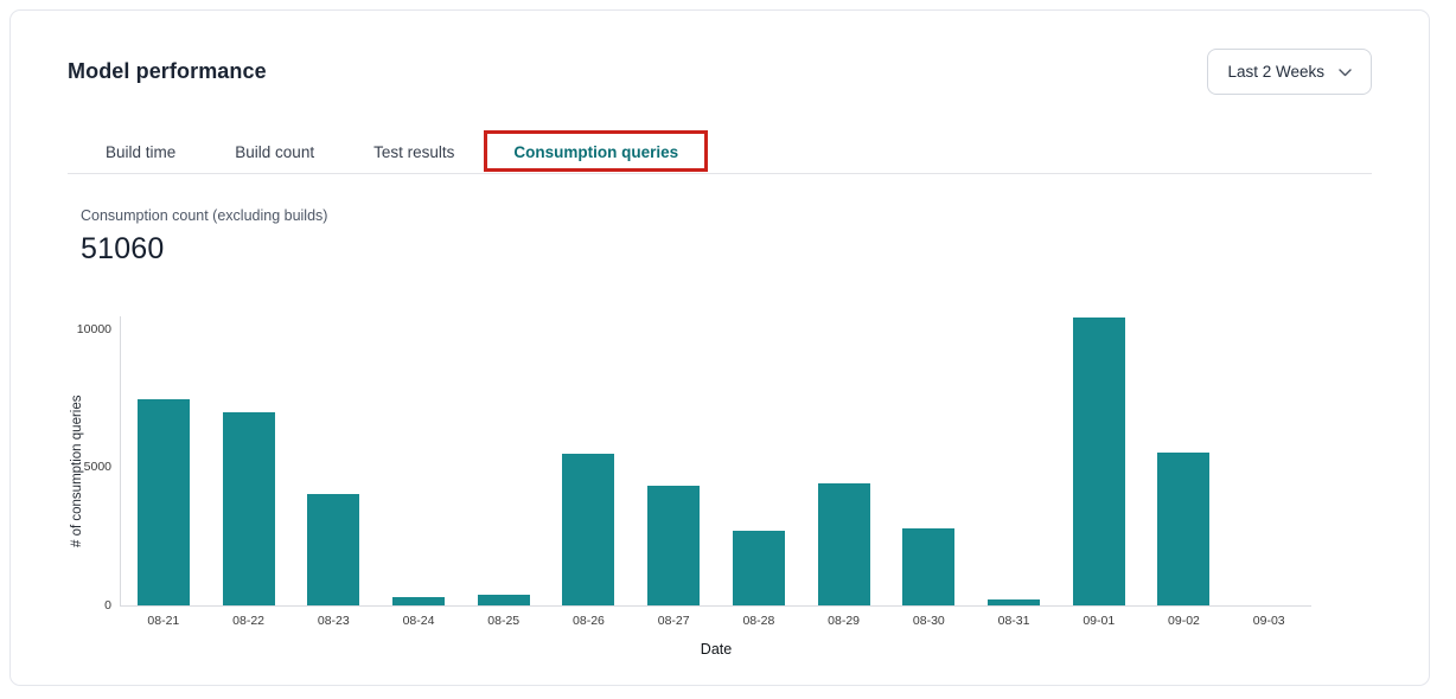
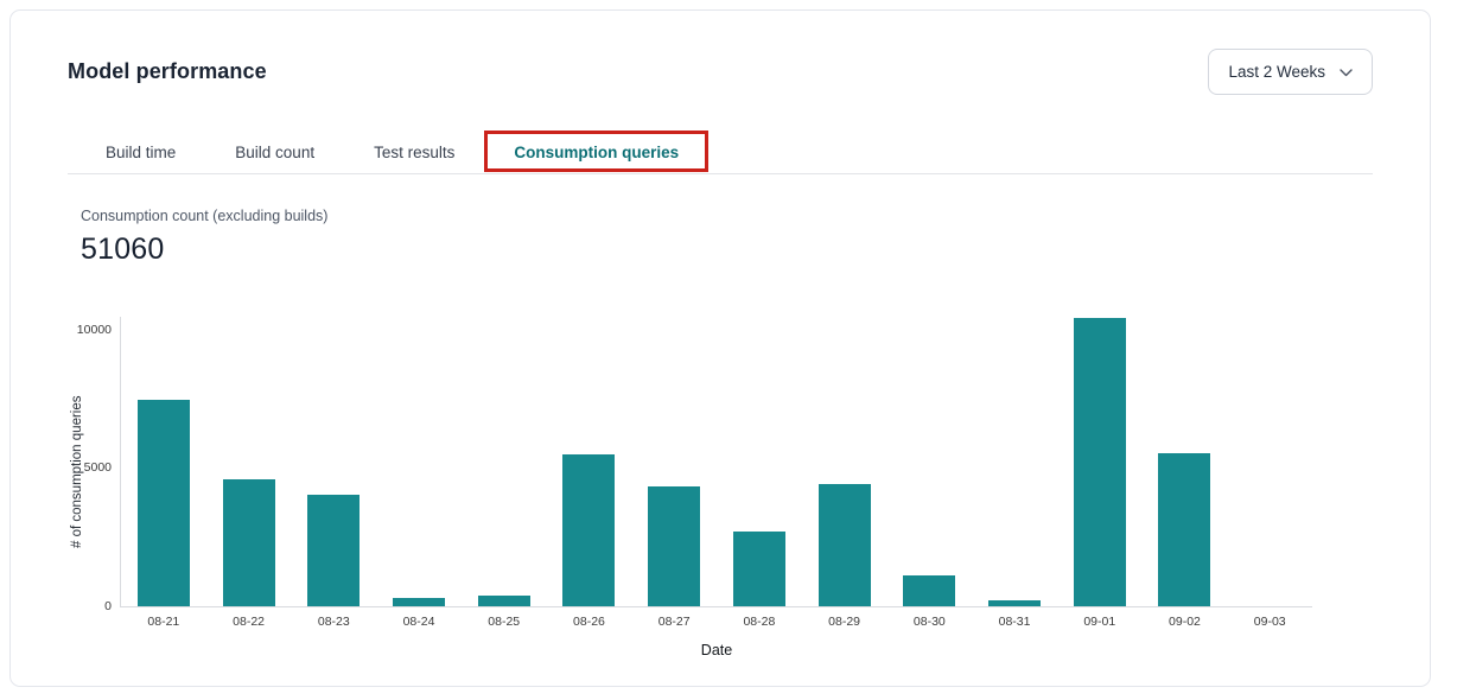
08-22: 7000 -> 4600
08-30: 2800 -> 1100
